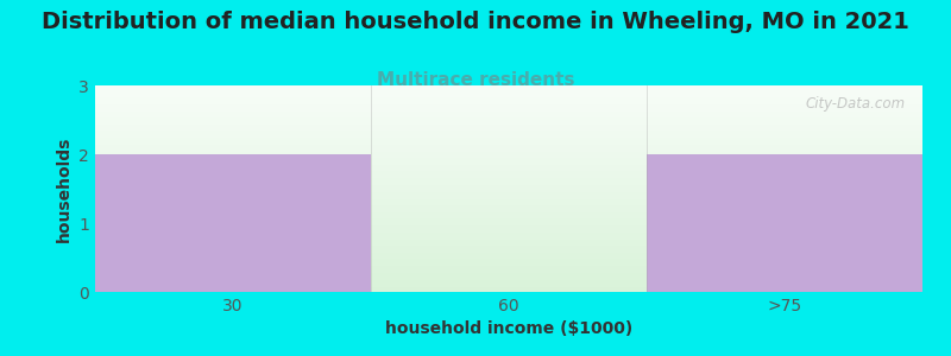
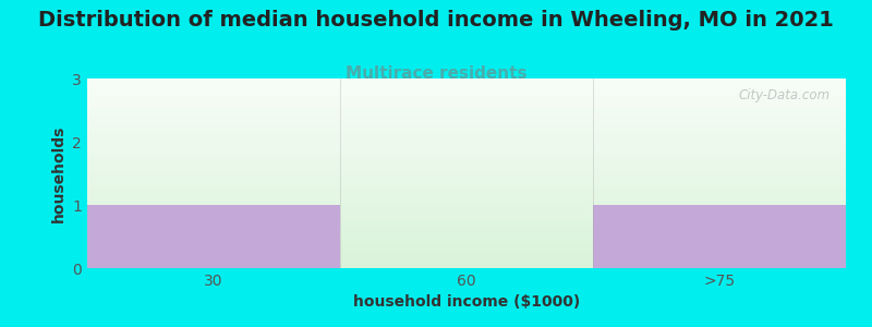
30: 2 -> 1
>75: 2 -> 1
